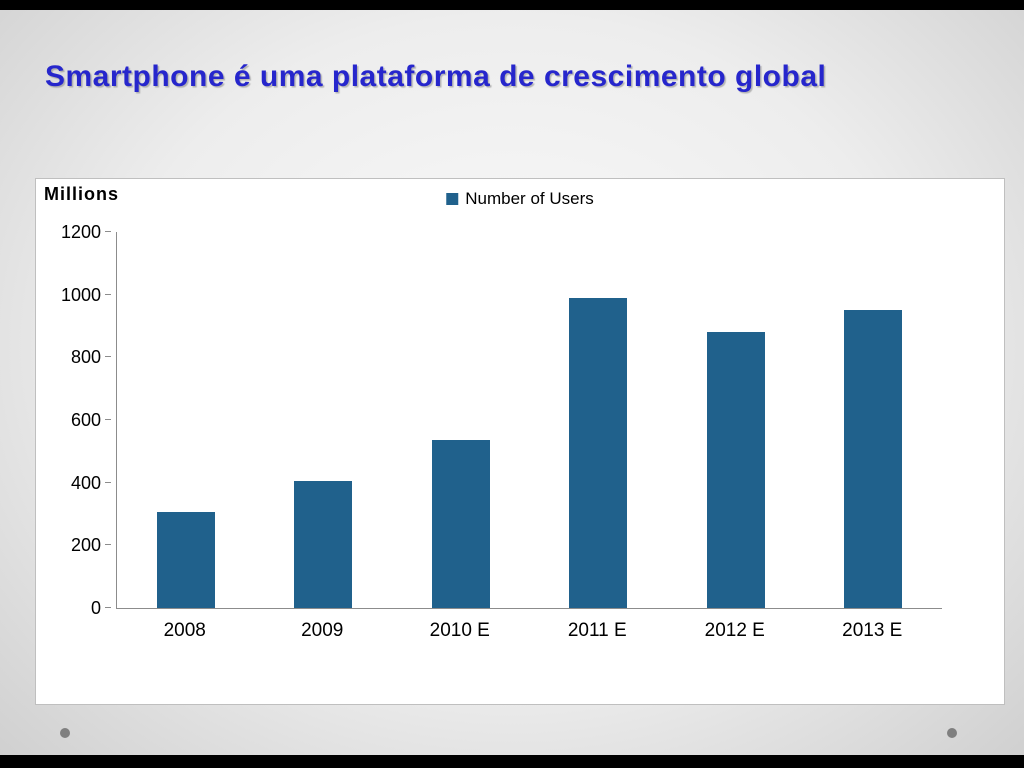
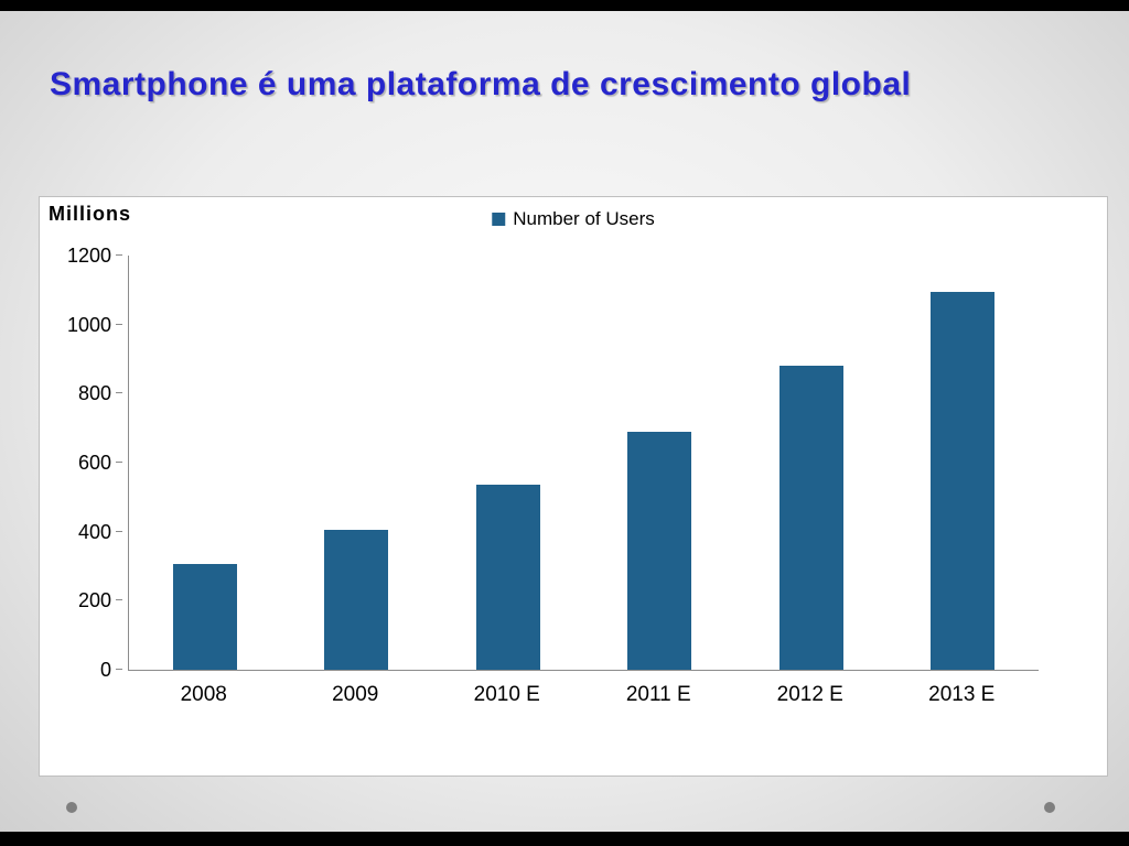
2011 E: 990 -> 690
2013 E: 950 -> 1100
